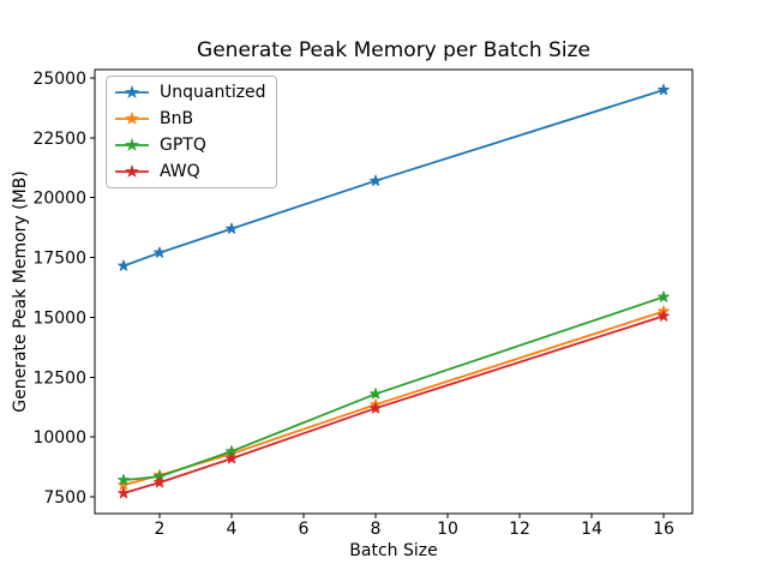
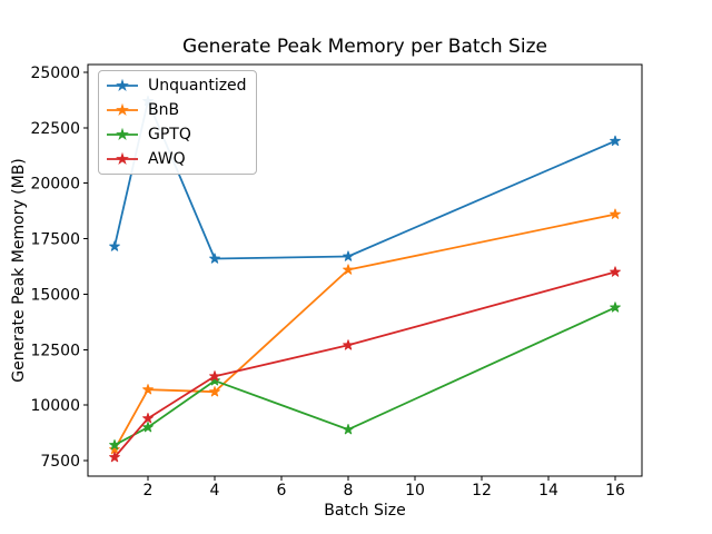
Unquantized/2: 17700 -> 23700
BnB/2: 8400 -> 10700
GPTQ/2: 8400 -> 9000
AWQ/2: 8100 -> 9400
Unquantized/4: 18700 -> 16600
BnB/4: 9300 -> 10600
GPTQ/4: 9400 -> 11100
AWQ/4: 9100 -> 11300
Unquantized/8: 20700 -> 16700
BnB/8: 11400 -> 16100
GPTQ/8: 11800 -> 8900
AWQ/8: 11200 -> 12700
Unquantized/16: 24500 -> 21900
BnB/16: 15200 -> 18600
GPTQ/16: 15800 -> 14400
AWQ/16: 15000 -> 16000
